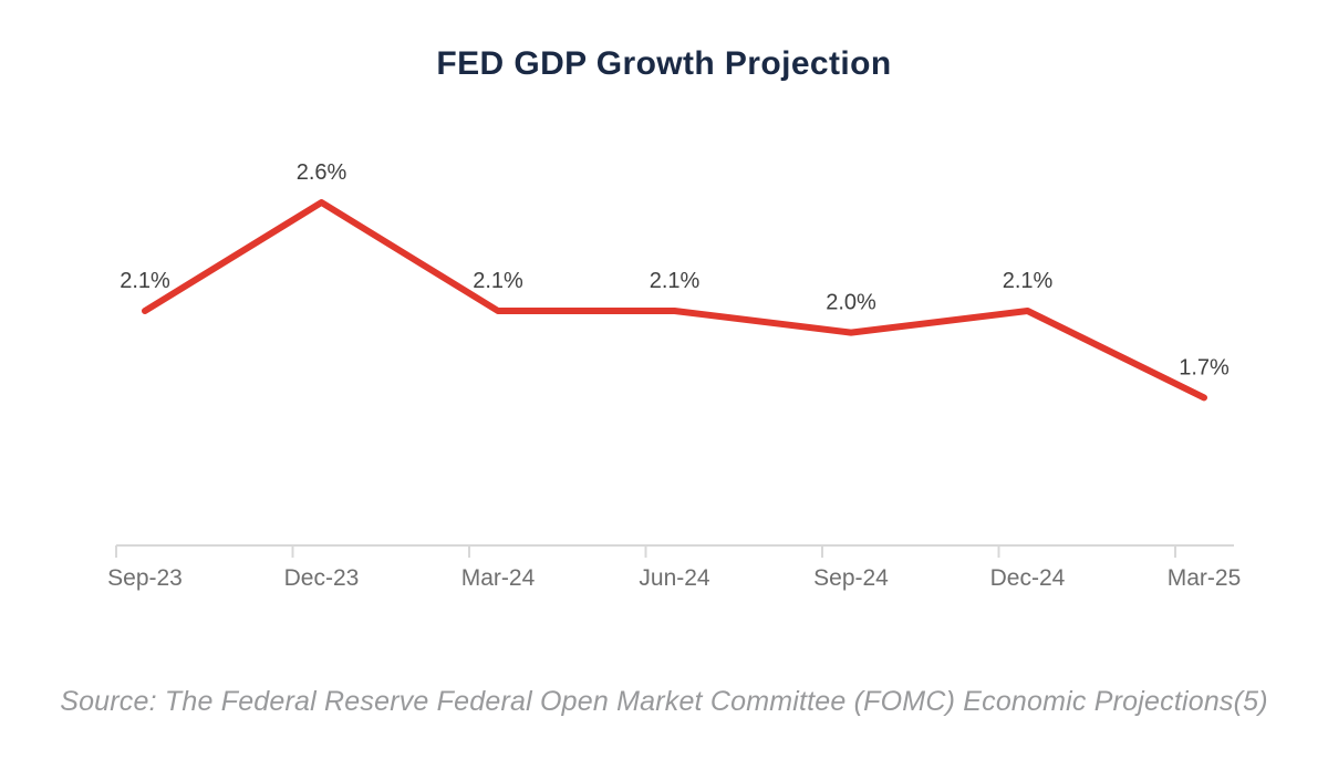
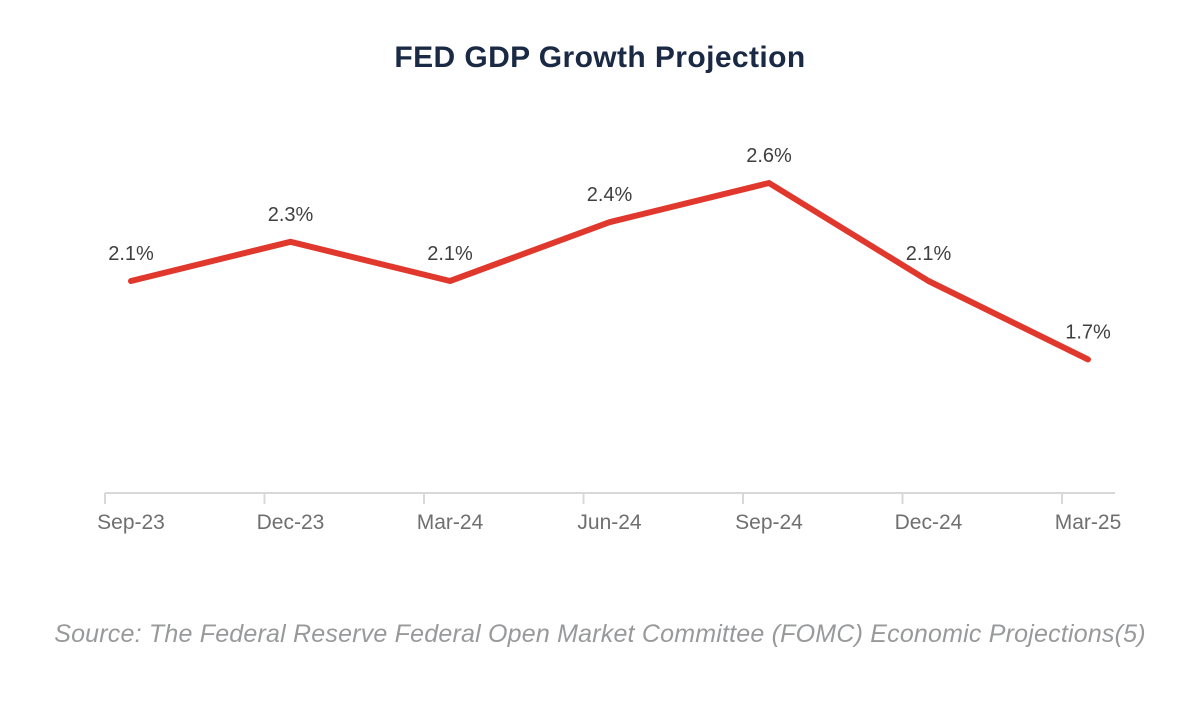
Dec-23: 2.6% -> 2.3%
Jun-24: 2.1% -> 2.4%
Sep-24: 2.0% -> 2.6%
